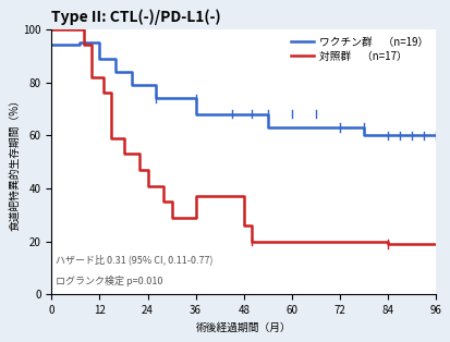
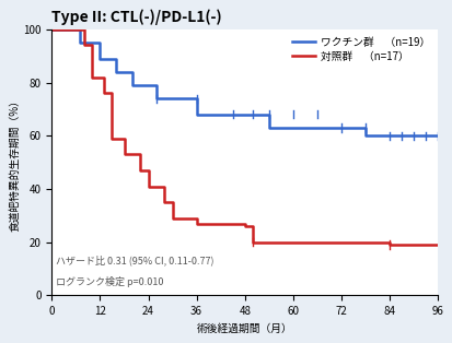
ワクチン群 （n=19）/0: 94 -> 100
対照群 （n=17）/36: 37 -> 27
